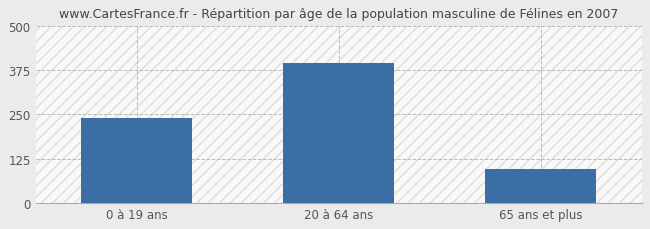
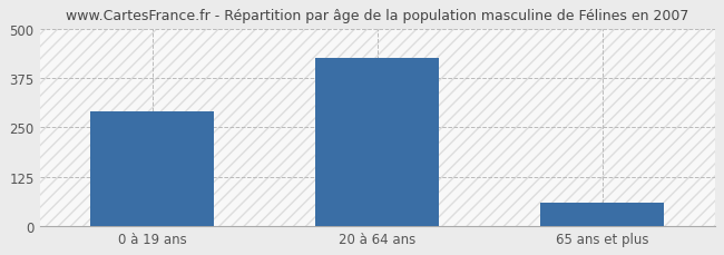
0 à 19 ans: 240 -> 290
20 à 64 ans: 395 -> 425
65 ans et plus: 95 -> 60
